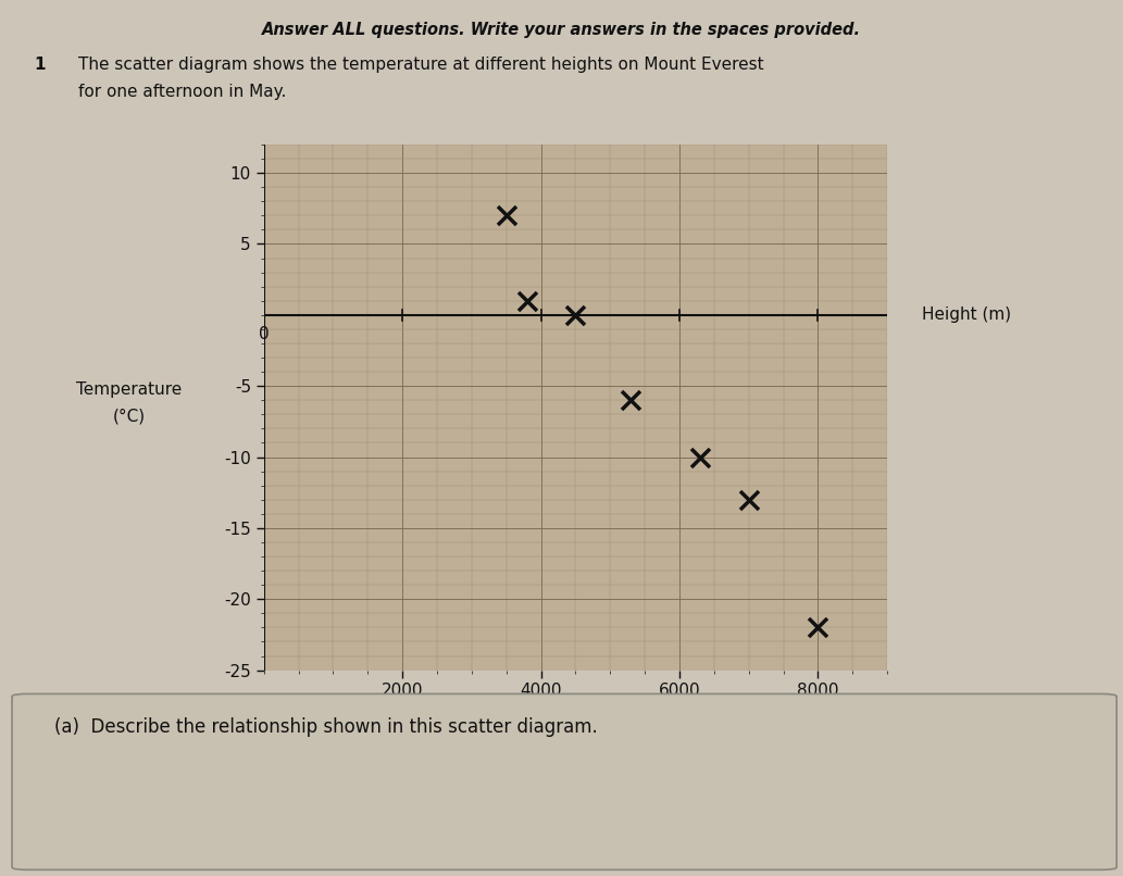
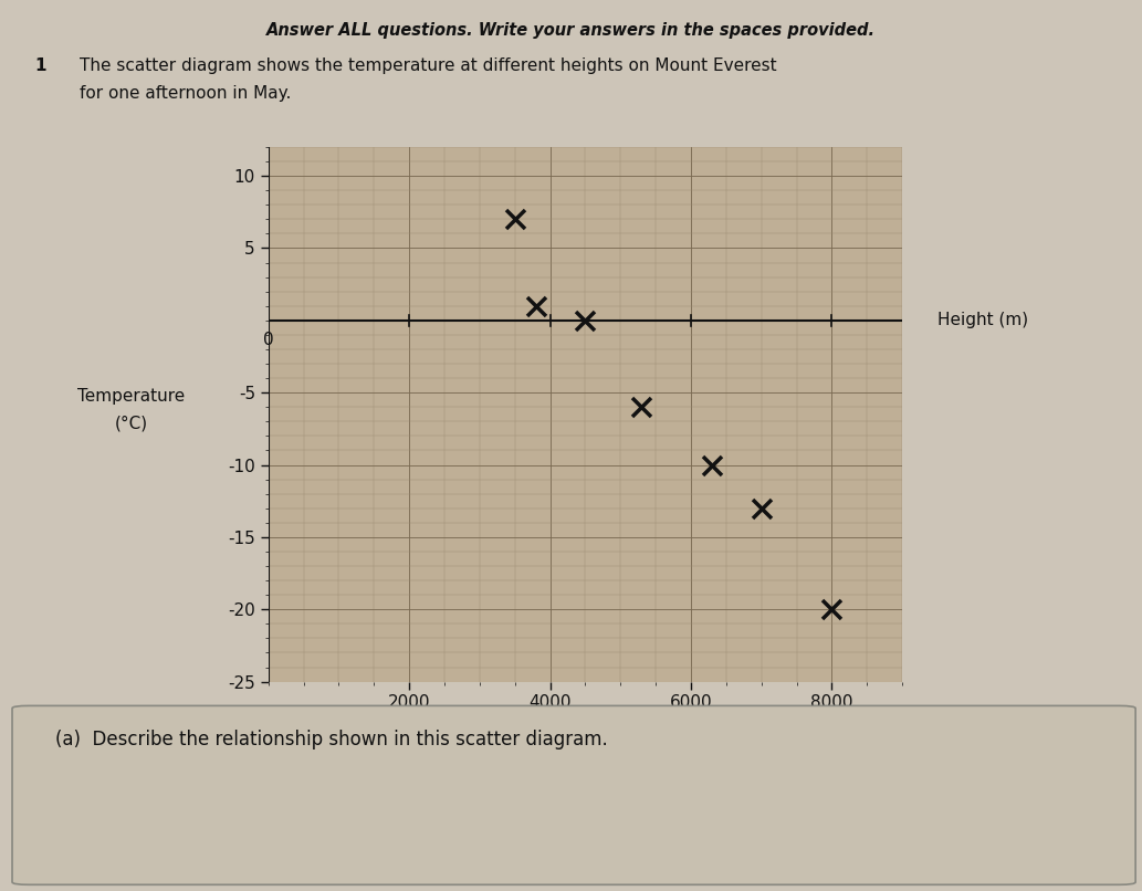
8000: -22 -> -20
